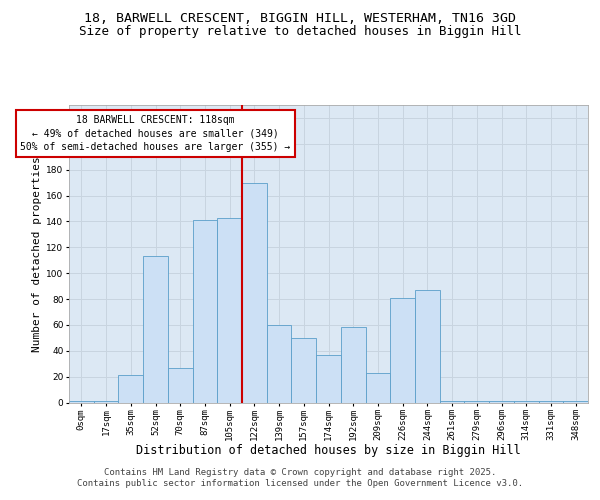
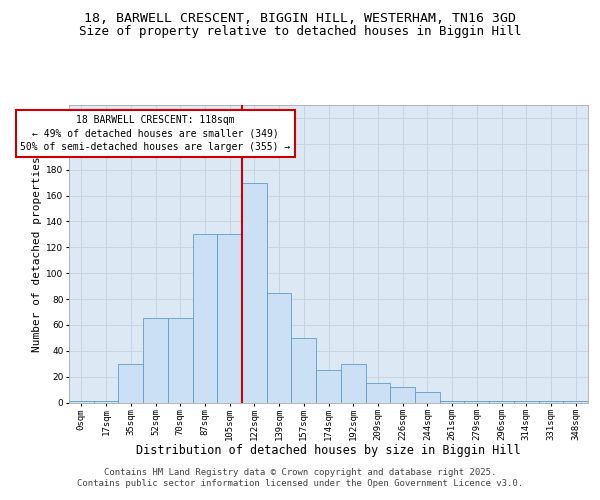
35sqm: 21 -> 30
52sqm: 113 -> 65
70sqm: 27 -> 65
87sqm: 141 -> 130
105sqm: 143 -> 130
139sqm: 60 -> 85
174sqm: 37 -> 25
192sqm: 58 -> 30
209sqm: 23 -> 15
226sqm: 81 -> 12
244sqm: 87 -> 8
